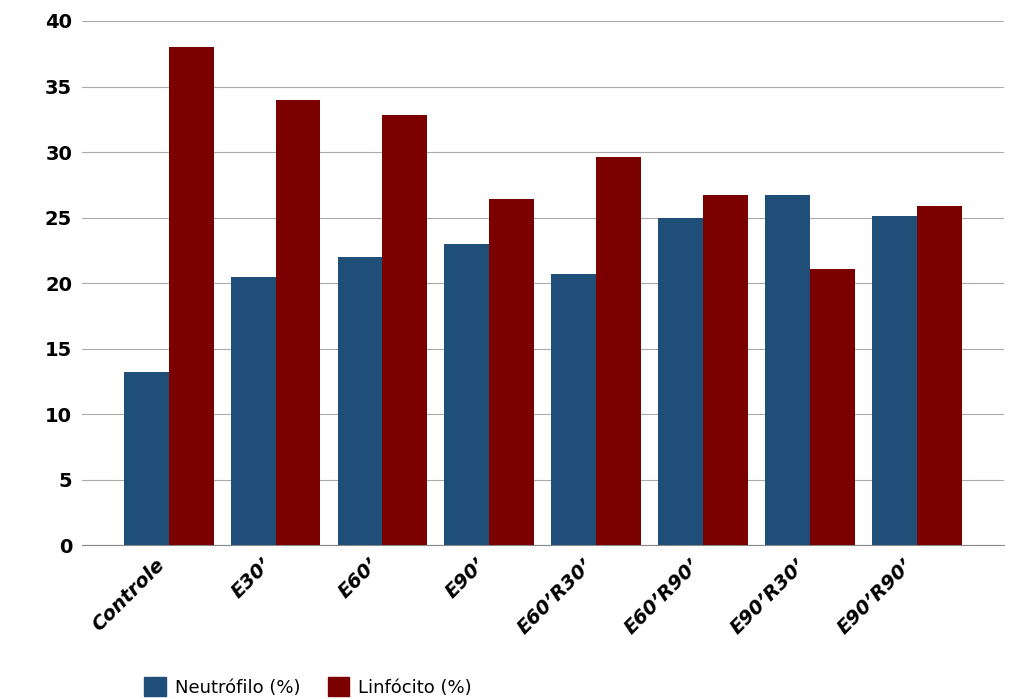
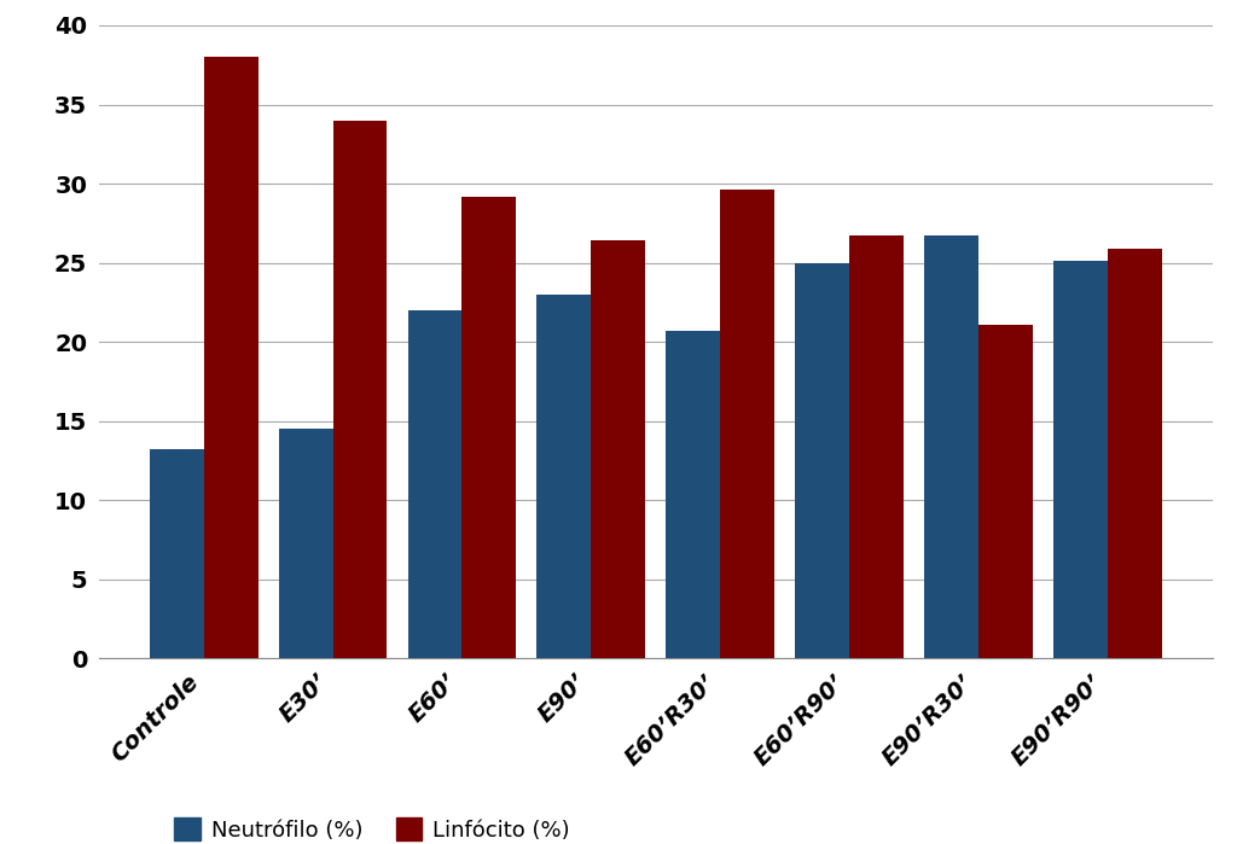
Neutrófilo (%)/E30’: 20.5 -> 14.5
Linfócito (%)/E60’: 32.8 -> 29.2
